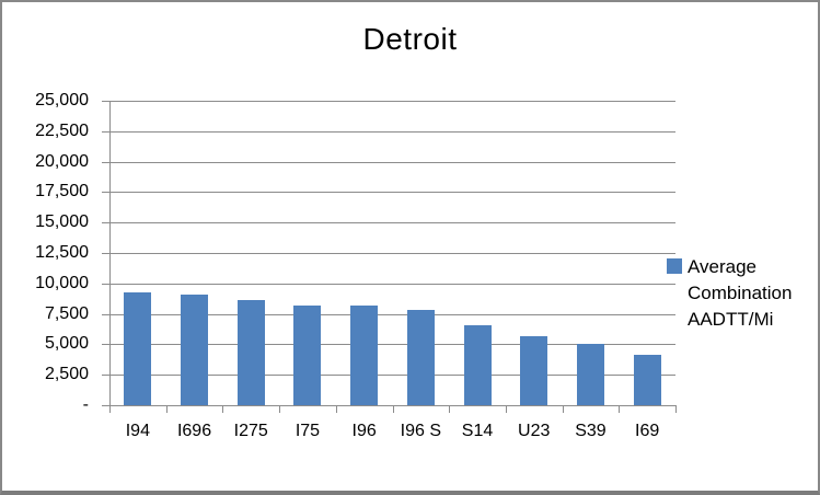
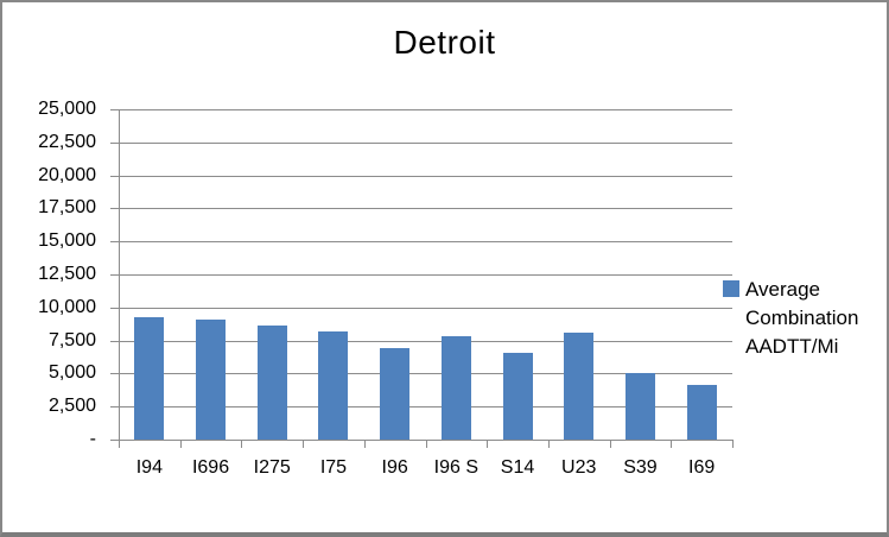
I96: 8200 -> 6900
U23: 5700 -> 8100
